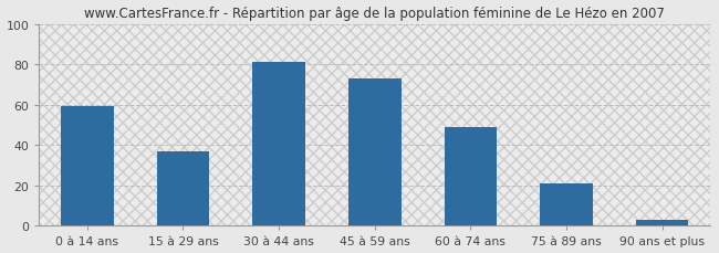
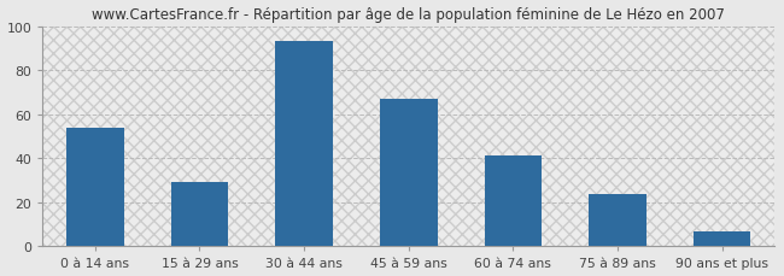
0 à 14 ans: 59 -> 54
15 à 29 ans: 37 -> 29
30 à 44 ans: 81 -> 93
45 à 59 ans: 73 -> 67
60 à 74 ans: 49 -> 41
75 à 89 ans: 21 -> 24
90 ans et plus: 3 -> 7
